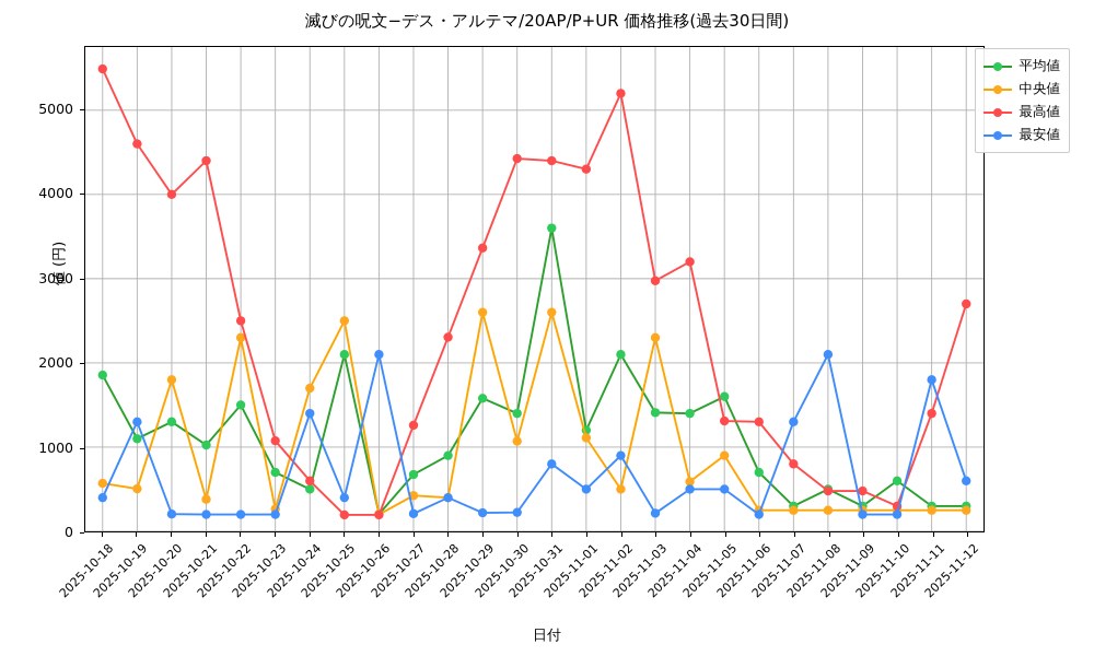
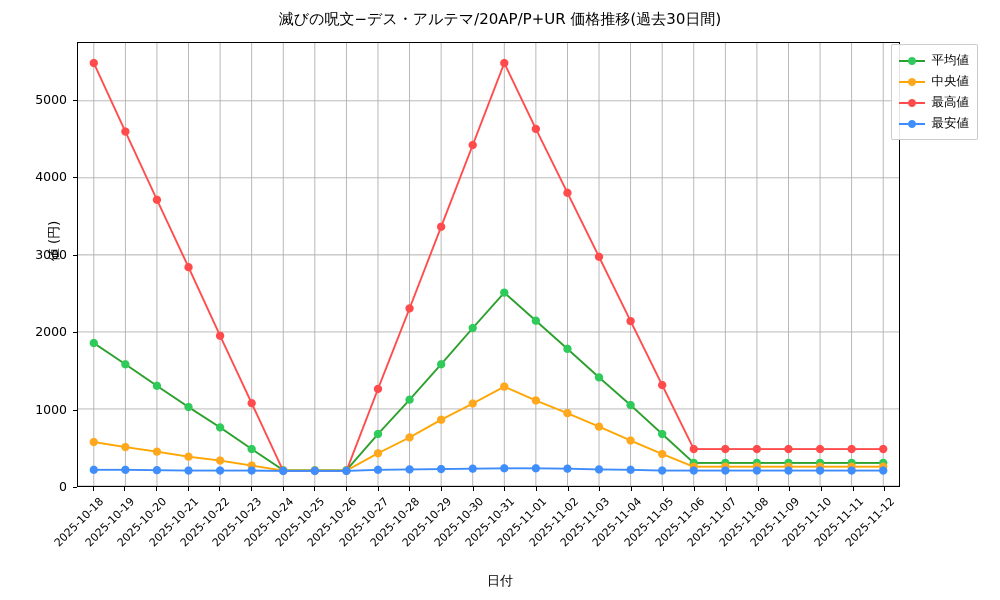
最安値/2025-10-18: 400 -> 200
平均値/2025-10-19: 1100 -> 1600
最安値/2025-10-19: 1300 -> 200
中央値/2025-10-20: 1800 -> 400
最高値/2025-10-20: 4000 -> 3700
最高値/2025-10-21: 4400 -> 2800
平均値/2025-10-22: 1500 -> 800
中央値/2025-10-22: 2300 -> 300
最高値/2025-10-22: 2500 -> 2000
平均値/2025-10-23: 700 -> 500
平均値/2025-10-24: 500 -> 200
中央値/2025-10-24: 1700 -> 200
最高値/2025-10-24: 600 -> 200
最安値/2025-10-24: 1400 -> 200
平均値/2025-10-25: 2100 -> 200
中央値/2025-10-25: 2500 -> 200
最安値/2025-10-25: 400 -> 200
最安値/2025-10-26: 2100 -> 200
平均値/2025-10-28: 900 -> 1100
中央値/2025-10-28: 400 -> 600
最安値/2025-10-28: 400 -> 200
中央値/2025-10-29: 2600 -> 900
平均値/2025-10-30: 1400 -> 2000
平均値/2025-10-31: 3600 -> 2500
中央値/2025-10-31: 2600 -> 1300
最高値/2025-10-31: 4400 -> 5500
最安値/2025-10-31: 800 -> 200
平均値/2025-11-01: 1200 -> 2100
最高値/2025-11-01: 4300 -> 4600
最安値/2025-11-01: 500 -> 200
平均値/2025-11-02: 2100 -> 1800
中央値/2025-11-02: 500 -> 900
最高値/2025-11-02: 5200 -> 3800
最安値/2025-11-02: 900 -> 200
中央値/2025-11-03: 2300 -> 800
平均値/2025-11-04: 1400 -> 1000
最高値/2025-11-04: 3200 -> 2100
最安値/2025-11-04: 500 -> 200
平均値/2025-11-05: 1600 -> 700
中央値/2025-11-05: 900 -> 400
最安値/2025-11-05: 500 -> 200
平均値/2025-11-06: 700 -> 300
最高値/2025-11-06: 1300 -> 500
最高値/2025-11-07: 800 -> 500
最安値/2025-11-07: 1300 -> 200
平均値/2025-11-08: 500 -> 300
最安値/2025-11-08: 2100 -> 200
平均値/2025-11-10: 600 -> 300
最高値/2025-11-10: 300 -> 500
最高値/2025-11-11: 1400 -> 500
最安値/2025-11-11: 1800 -> 200
最高値/2025-11-12: 2700 -> 500
最安値/2025-11-12: 600 -> 200
